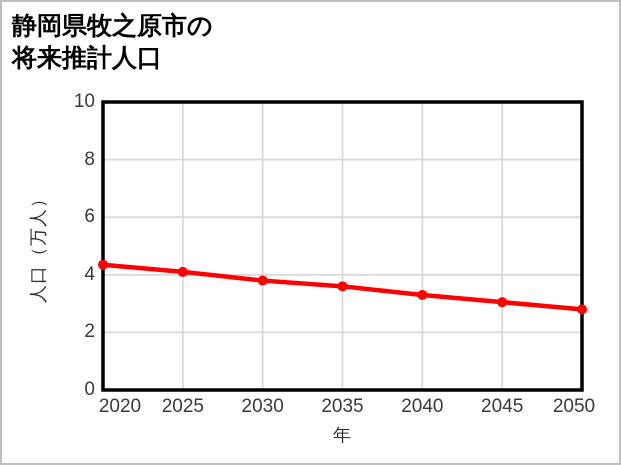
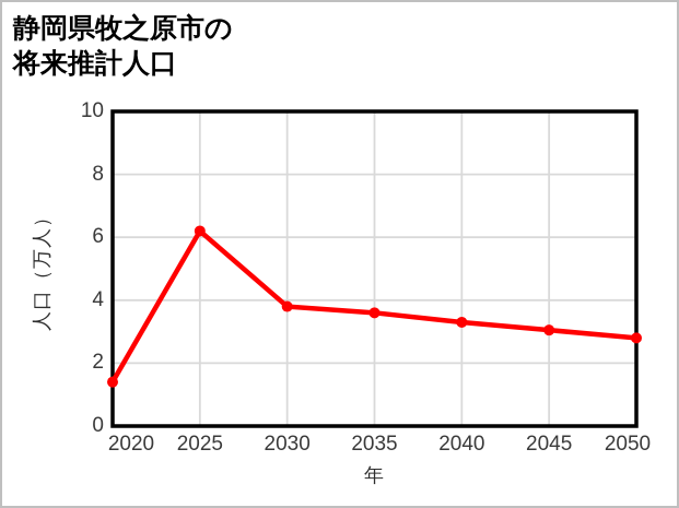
2020: 4.3 -> 1.4
2025: 4.1 -> 6.2
